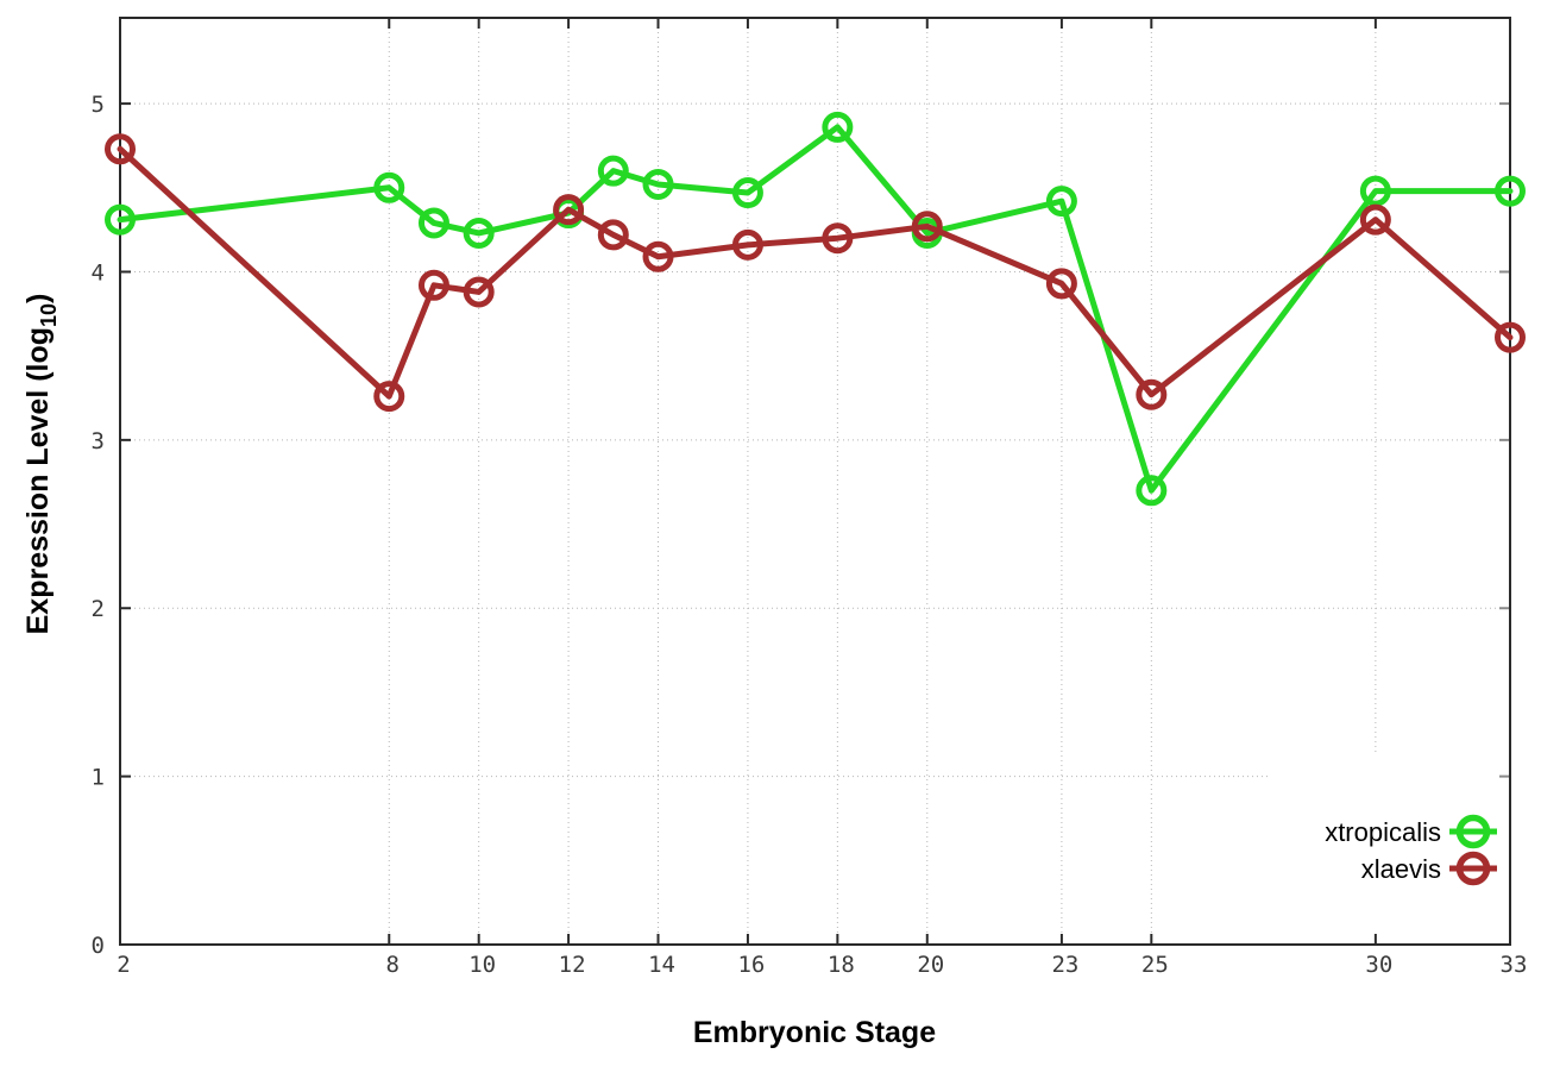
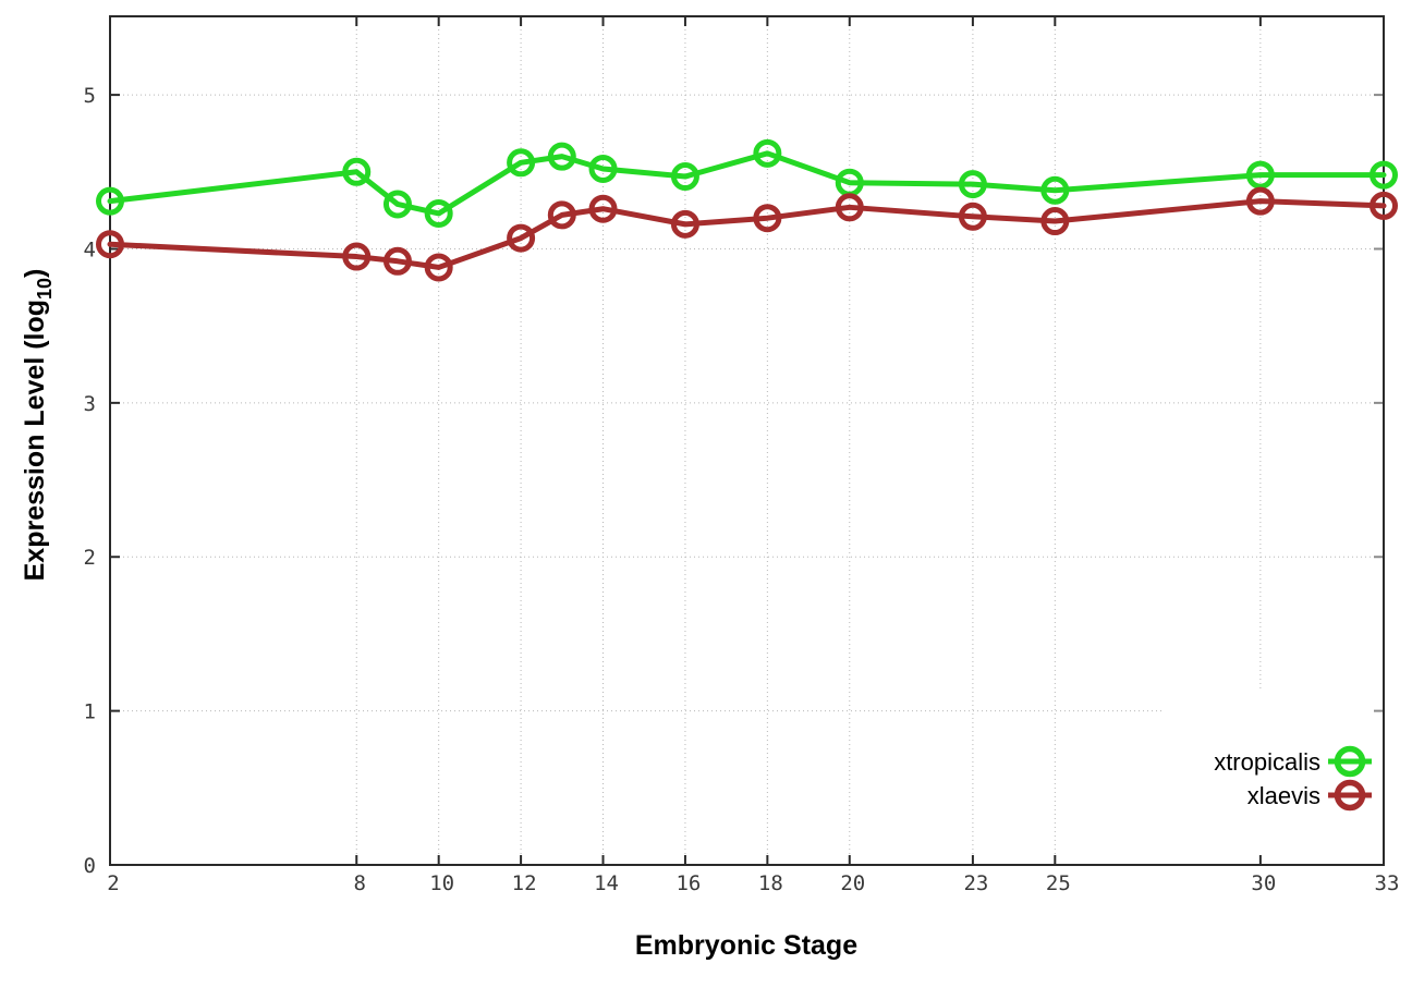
xlaevis/2: 4.73 -> 4.03
xlaevis/8: 3.26 -> 3.95
xtropicalis/12: 4.35 -> 4.56
xlaevis/12: 4.37 -> 4.07
xlaevis/14: 4.09 -> 4.26
xtropicalis/18: 4.86 -> 4.62
xtropicalis/20: 4.23 -> 4.43
xlaevis/23: 3.93 -> 4.21
xtropicalis/25: 2.70 -> 4.38
xlaevis/25: 3.27 -> 4.18
xlaevis/33: 3.61 -> 4.28
